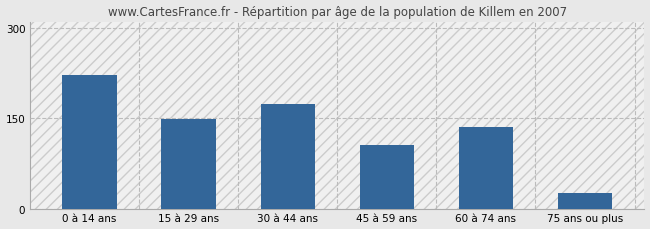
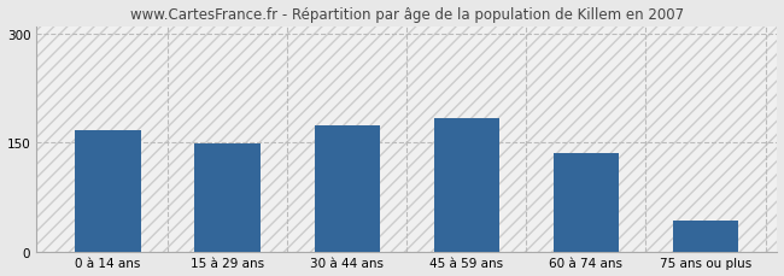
0 à 14 ans: 222 -> 167
45 à 59 ans: 106 -> 183
75 ans ou plus: 26 -> 42
